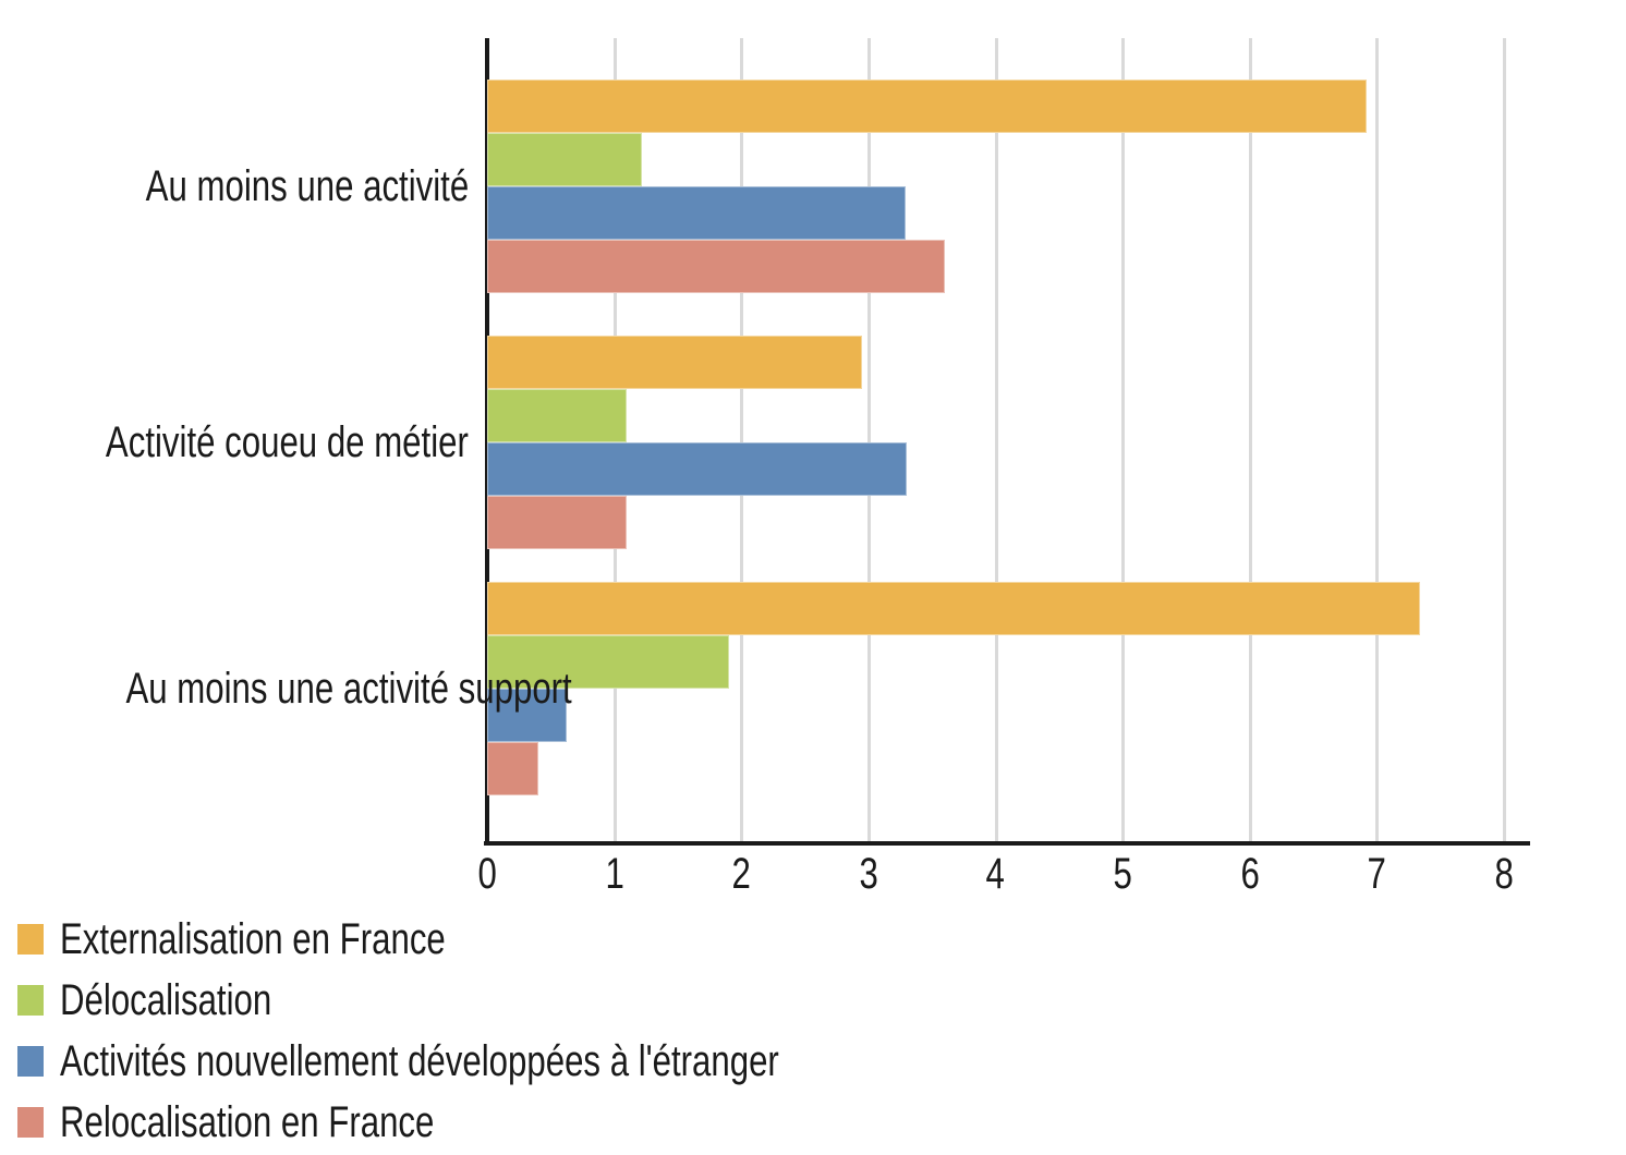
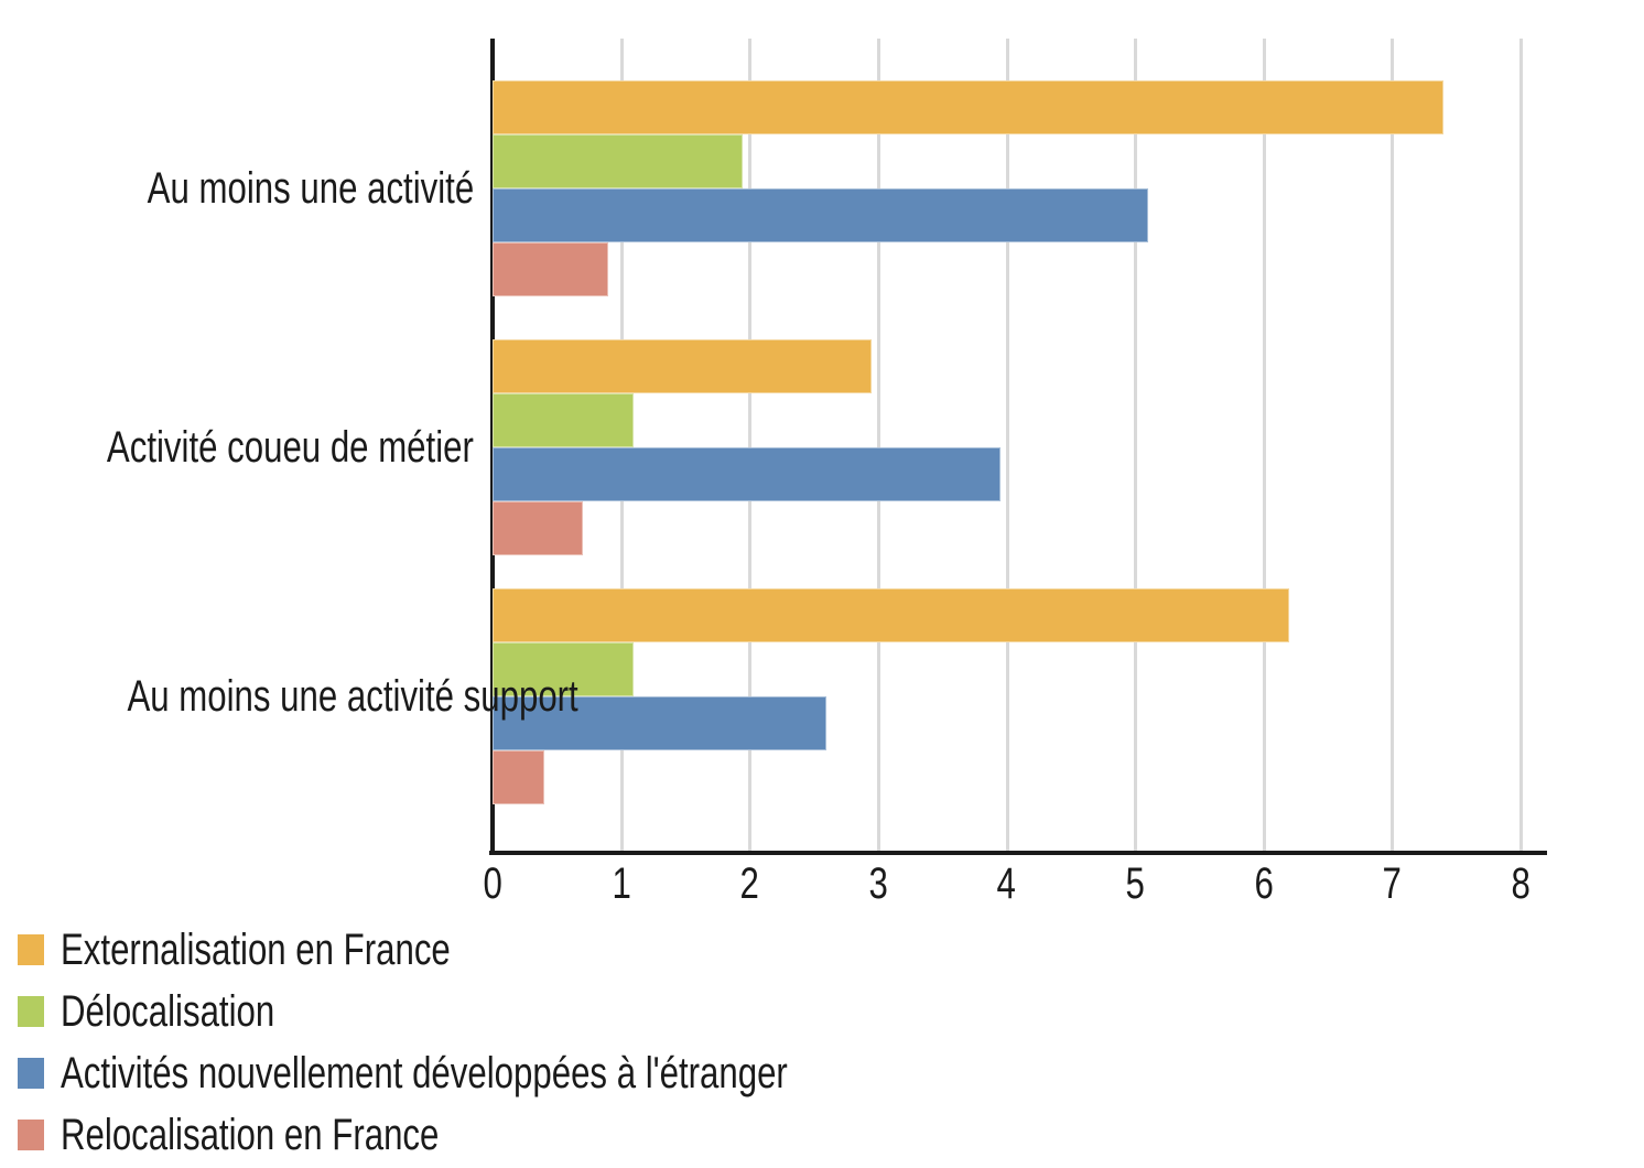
Externalisation en France/Au moins une activité: 6.92 -> 7.40
Délocalisation/Au moins une activité: 1.22 -> 1.95
Activités nouvellement développées à l'étranger/Au moins une activité: 3.29 -> 5.10
Relocalisation en France/Au moins une activité: 3.6 -> 0.9
Activités nouvellement développées à l'étranger/Activité coueu de métier: 3.30 -> 3.95
Relocalisation en France/Activité coueu de métier: 1.1 -> 0.7
Externalisation en France/Au moins une activité support: 7.34 -> 6.20
Délocalisation/Au moins une activité support: 1.90 -> 1.10
Activités nouvellement développées à l'étranger/Au moins une activité support: 0.63 -> 2.60
